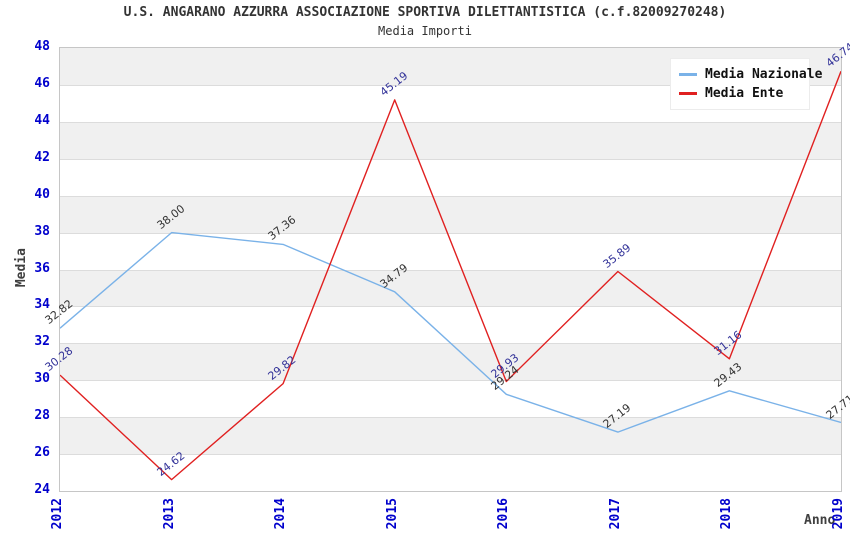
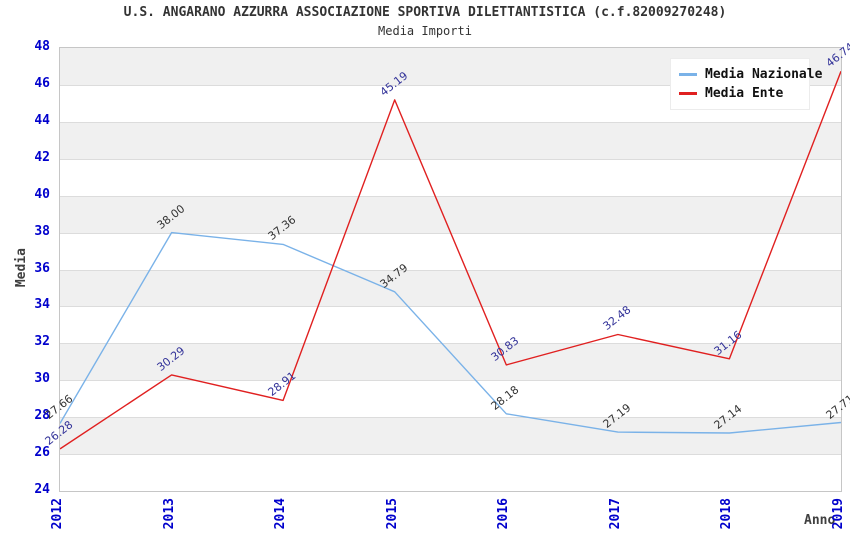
Media Nazionale/2012: 32.82 -> 27.66
Media Ente/2012: 30.28 -> 26.28
Media Ente/2013: 24.62 -> 30.29
Media Ente/2014: 29.82 -> 28.91
Media Nazionale/2016: 29.24 -> 28.18
Media Ente/2016: 29.93 -> 30.83
Media Ente/2017: 35.89 -> 32.48
Media Nazionale/2018: 29.43 -> 27.14
